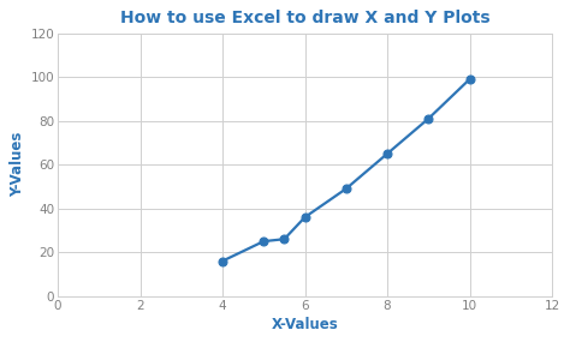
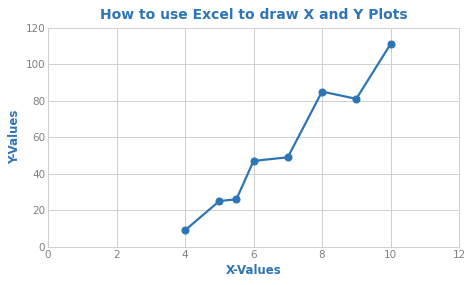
4: 16 -> 9
6: 36 -> 47
8: 65 -> 85
10: 99 -> 111
